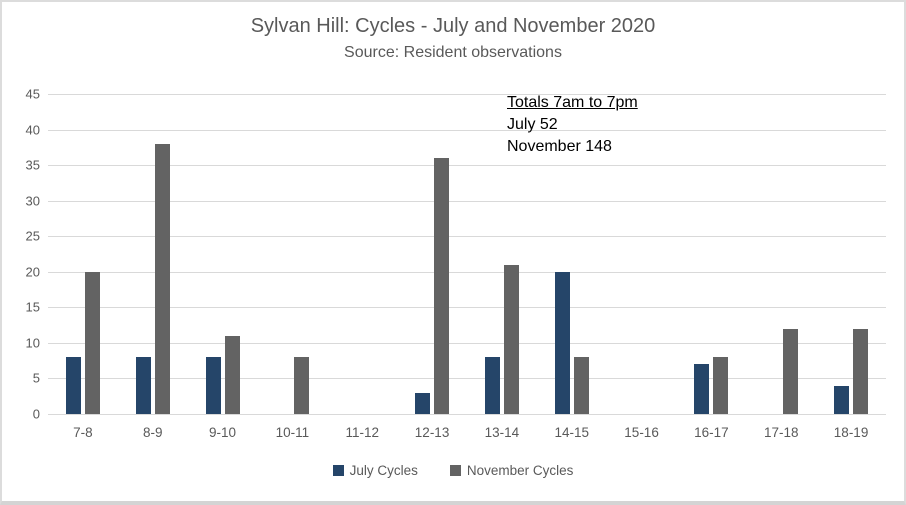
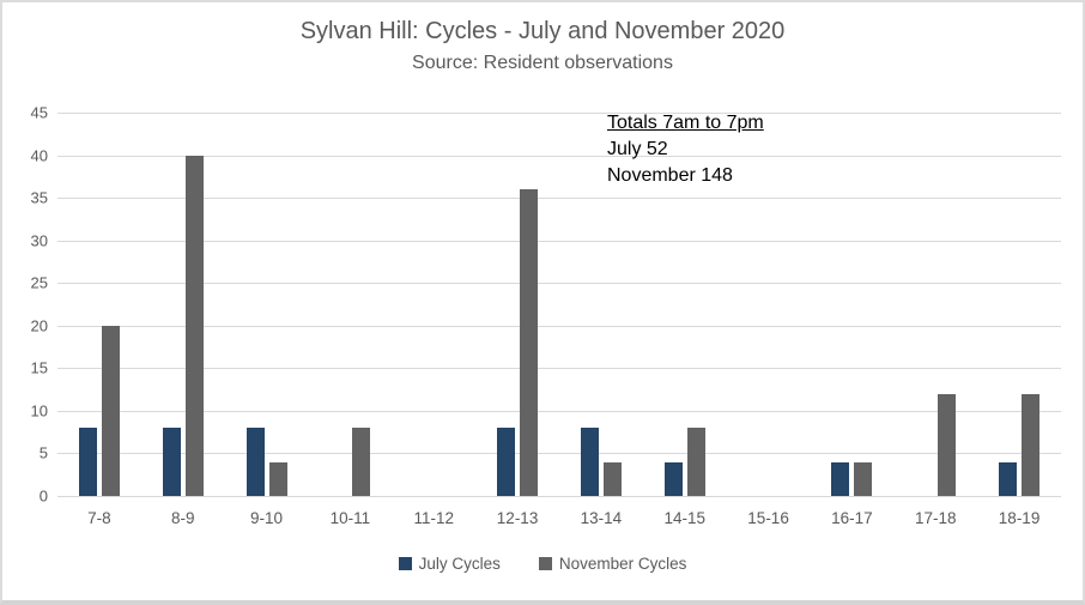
November Cycles/8-9: 38 -> 40
November Cycles/9-10: 11 -> 4
July Cycles/12-13: 3 -> 8
November Cycles/13-14: 21 -> 4
July Cycles/14-15: 20 -> 4
July Cycles/16-17: 7 -> 4
November Cycles/16-17: 8 -> 4
